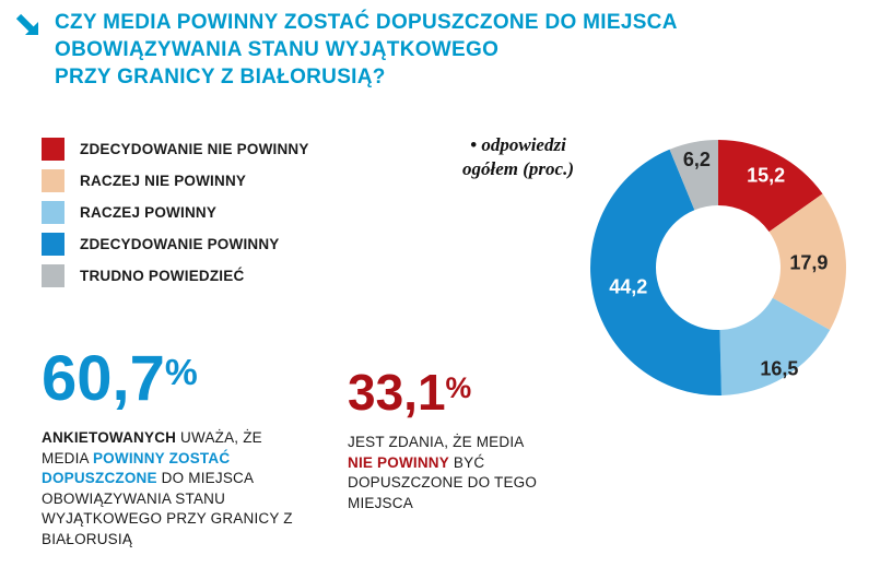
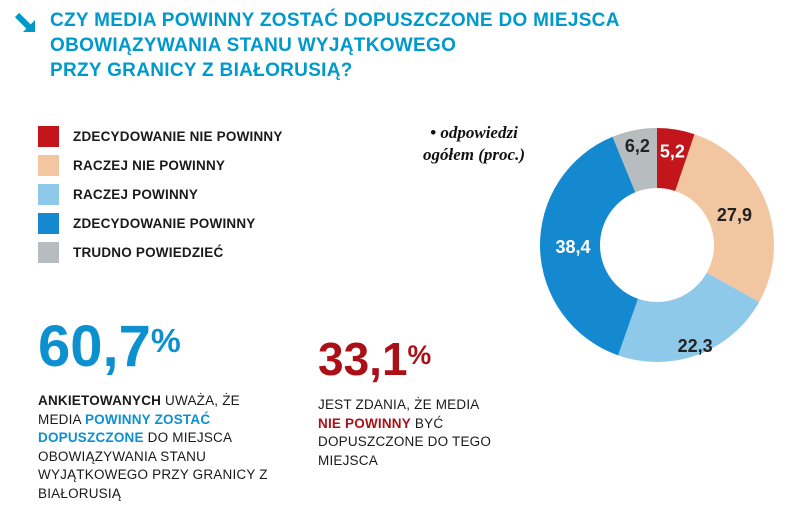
ZDECYDOWANIE NIE POWINNY: 15,2 -> 5,2
RACZEJ NIE POWINNY: 17,9 -> 27,9
RACZEJ POWINNY: 16,5 -> 22,3
ZDECYDOWANIE POWINNY: 44,2 -> 38,4
